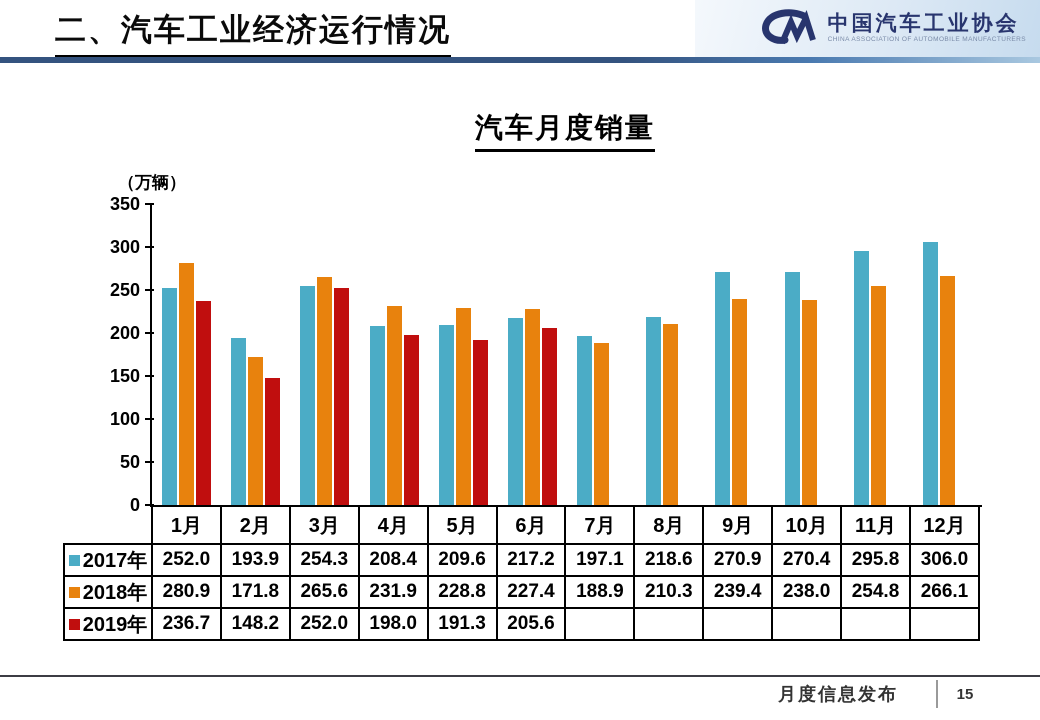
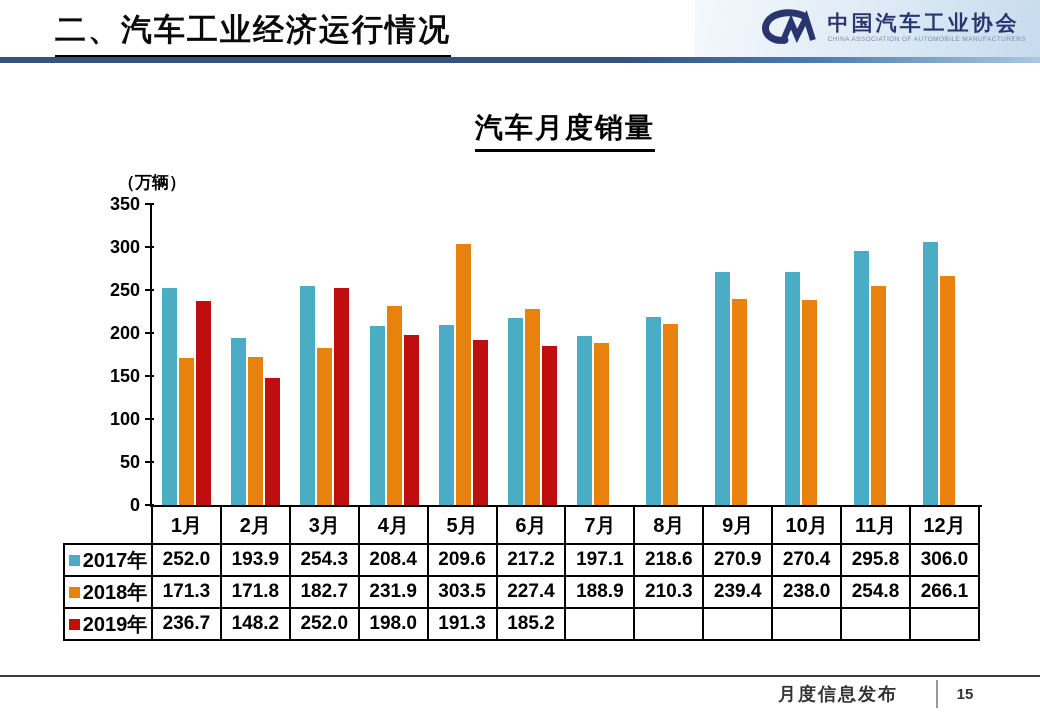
2018年/1月: 280.9 -> 171.3
2018年/3月: 265.6 -> 182.7
2018年/5月: 228.8 -> 303.5
2019年/6月: 205.6 -> 185.2
